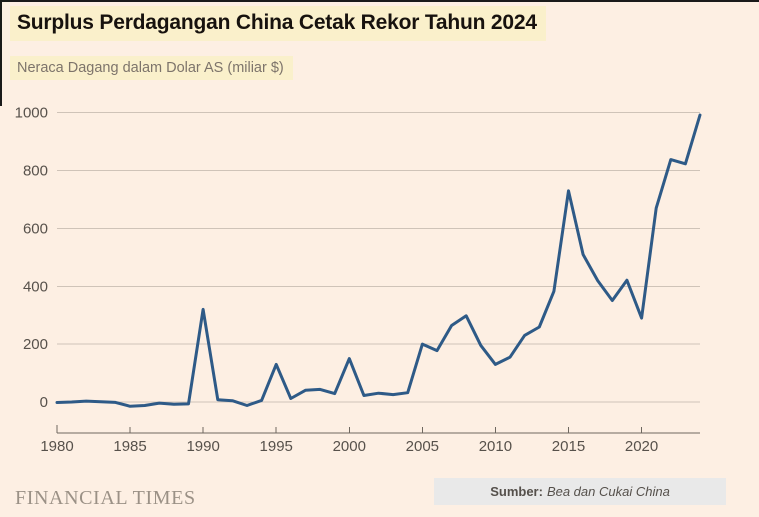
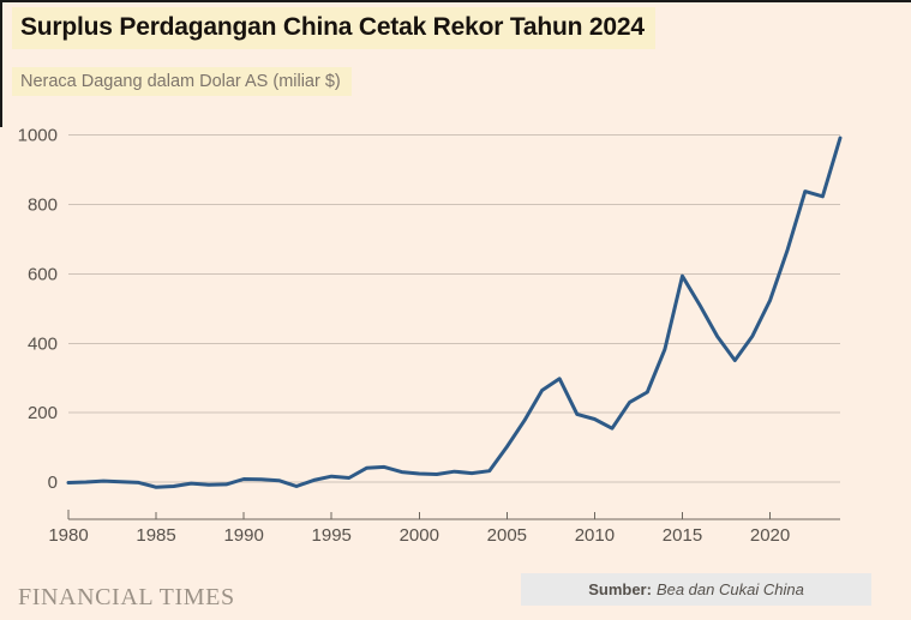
1990: 320 -> 10
1995: 130 -> 20
2000: 150 -> 20
2005: 200 -> 100
2010: 130 -> 180
2015: 730 -> 590
2020: 290 -> 520
